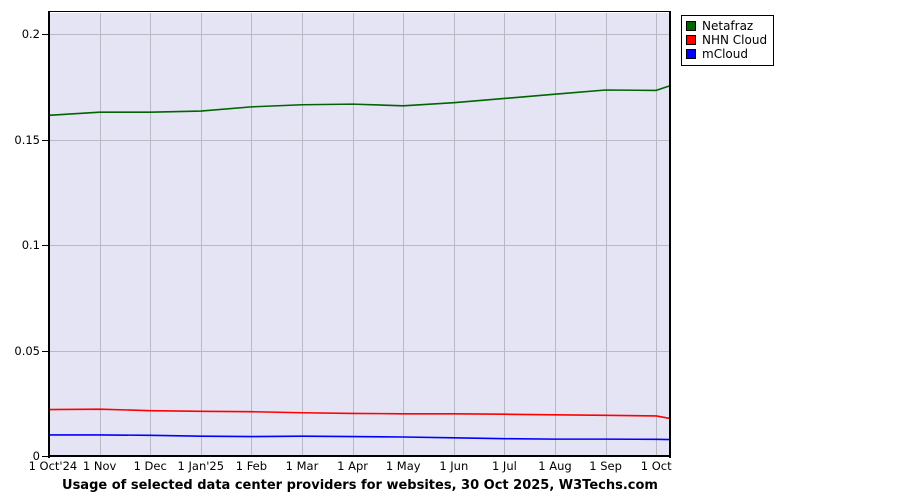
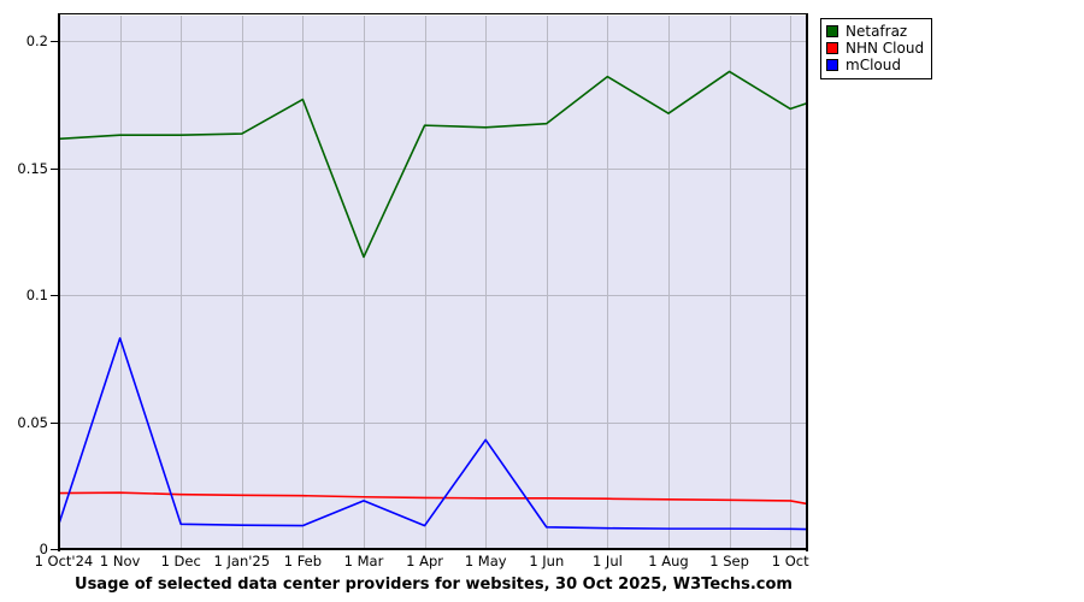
mCloud/1 Nov: 0.010 -> 0.083
Netafraz/1 Feb: 0.166 -> 0.177
Netafraz/1 Mar: 0.167 -> 0.115
mCloud/1 Mar: 0.009 -> 0.019
mCloud/1 May: 0.009 -> 0.043
Netafraz/1 Jul: 0.170 -> 0.186
Netafraz/1 Sep: 0.173 -> 0.188
